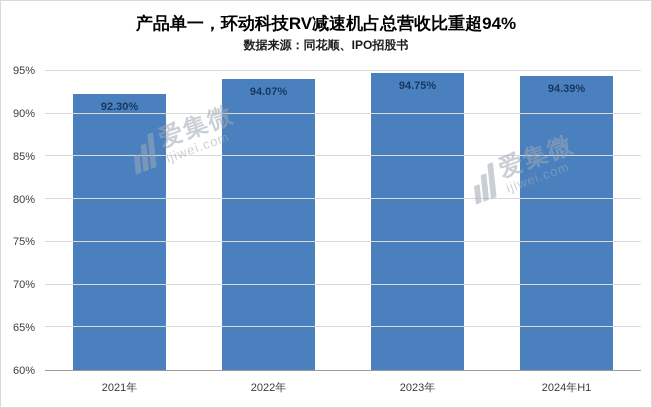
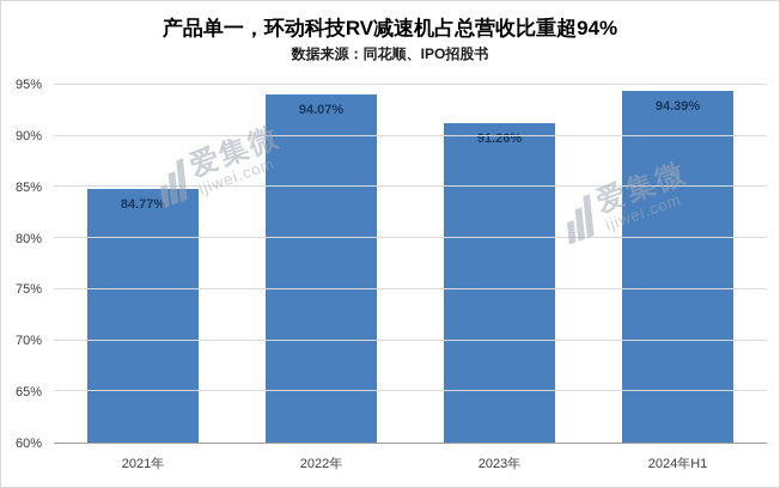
2021年: 92.30% -> 84.77%
2023年: 94.75% -> 91.26%
